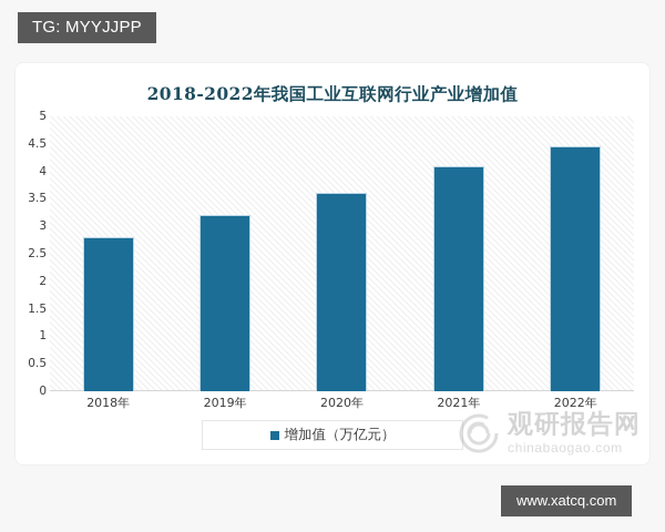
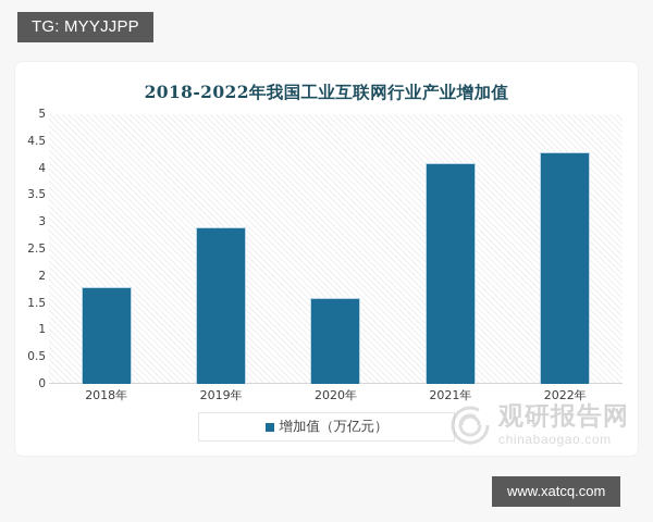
2018年: 2.8 -> 1.8
2019年: 3.2 -> 2.9
2020年: 3.6 -> 1.6
2022年: 4.5 -> 4.3
